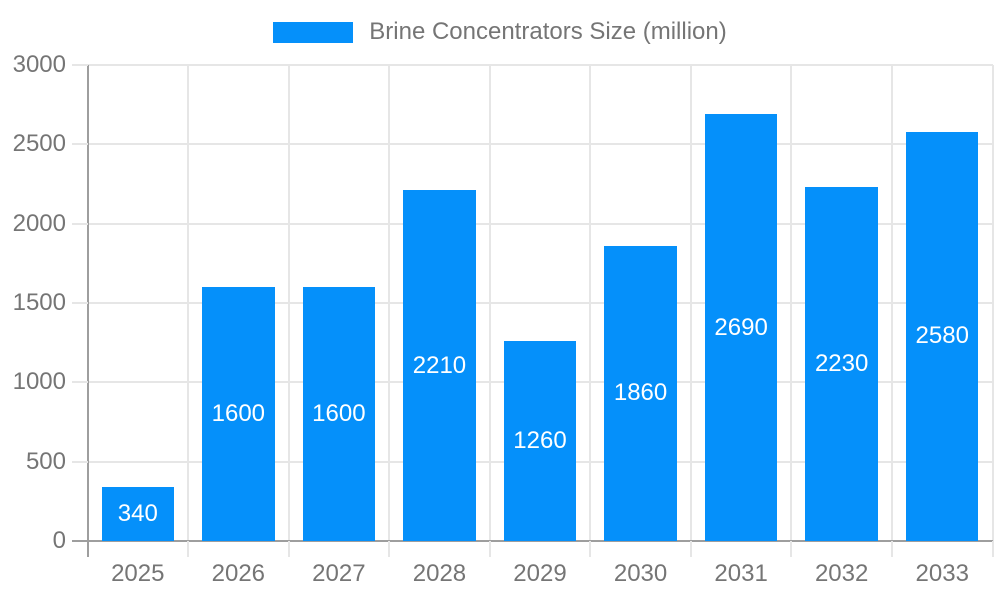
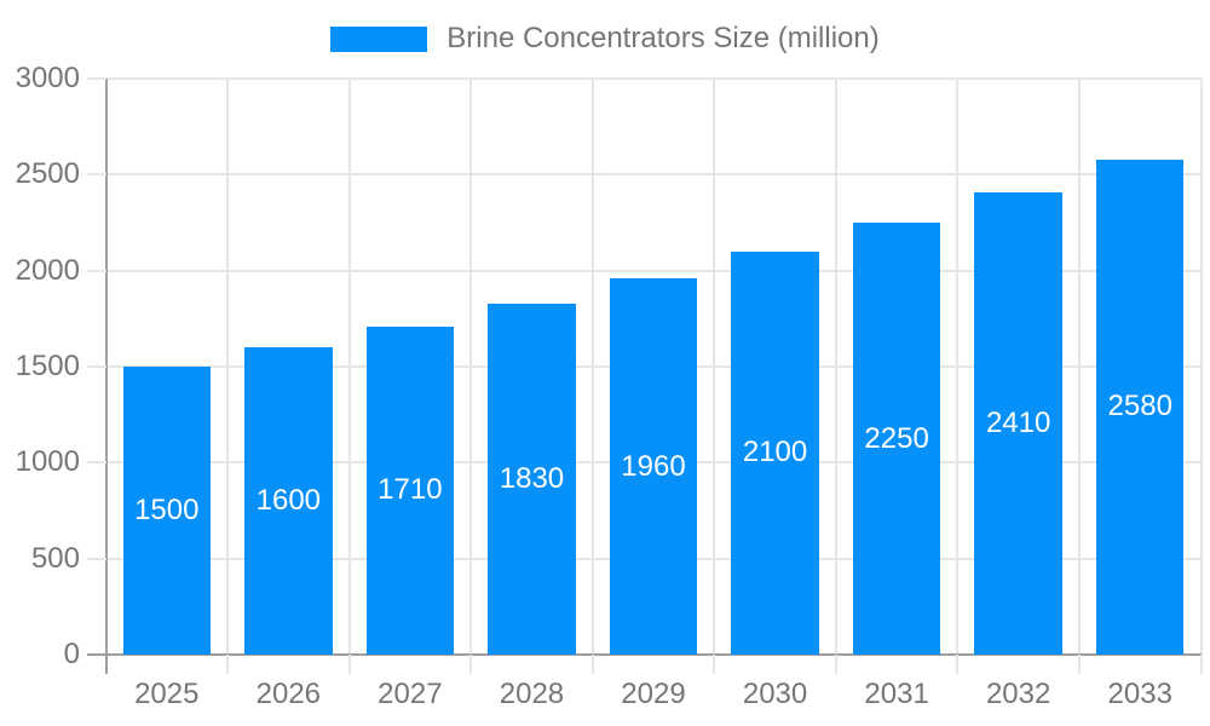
2025: 340 -> 1500
2027: 1600 -> 1710
2028: 2210 -> 1830
2029: 1260 -> 1960
2030: 1860 -> 2100
2031: 2690 -> 2250
2032: 2230 -> 2410
